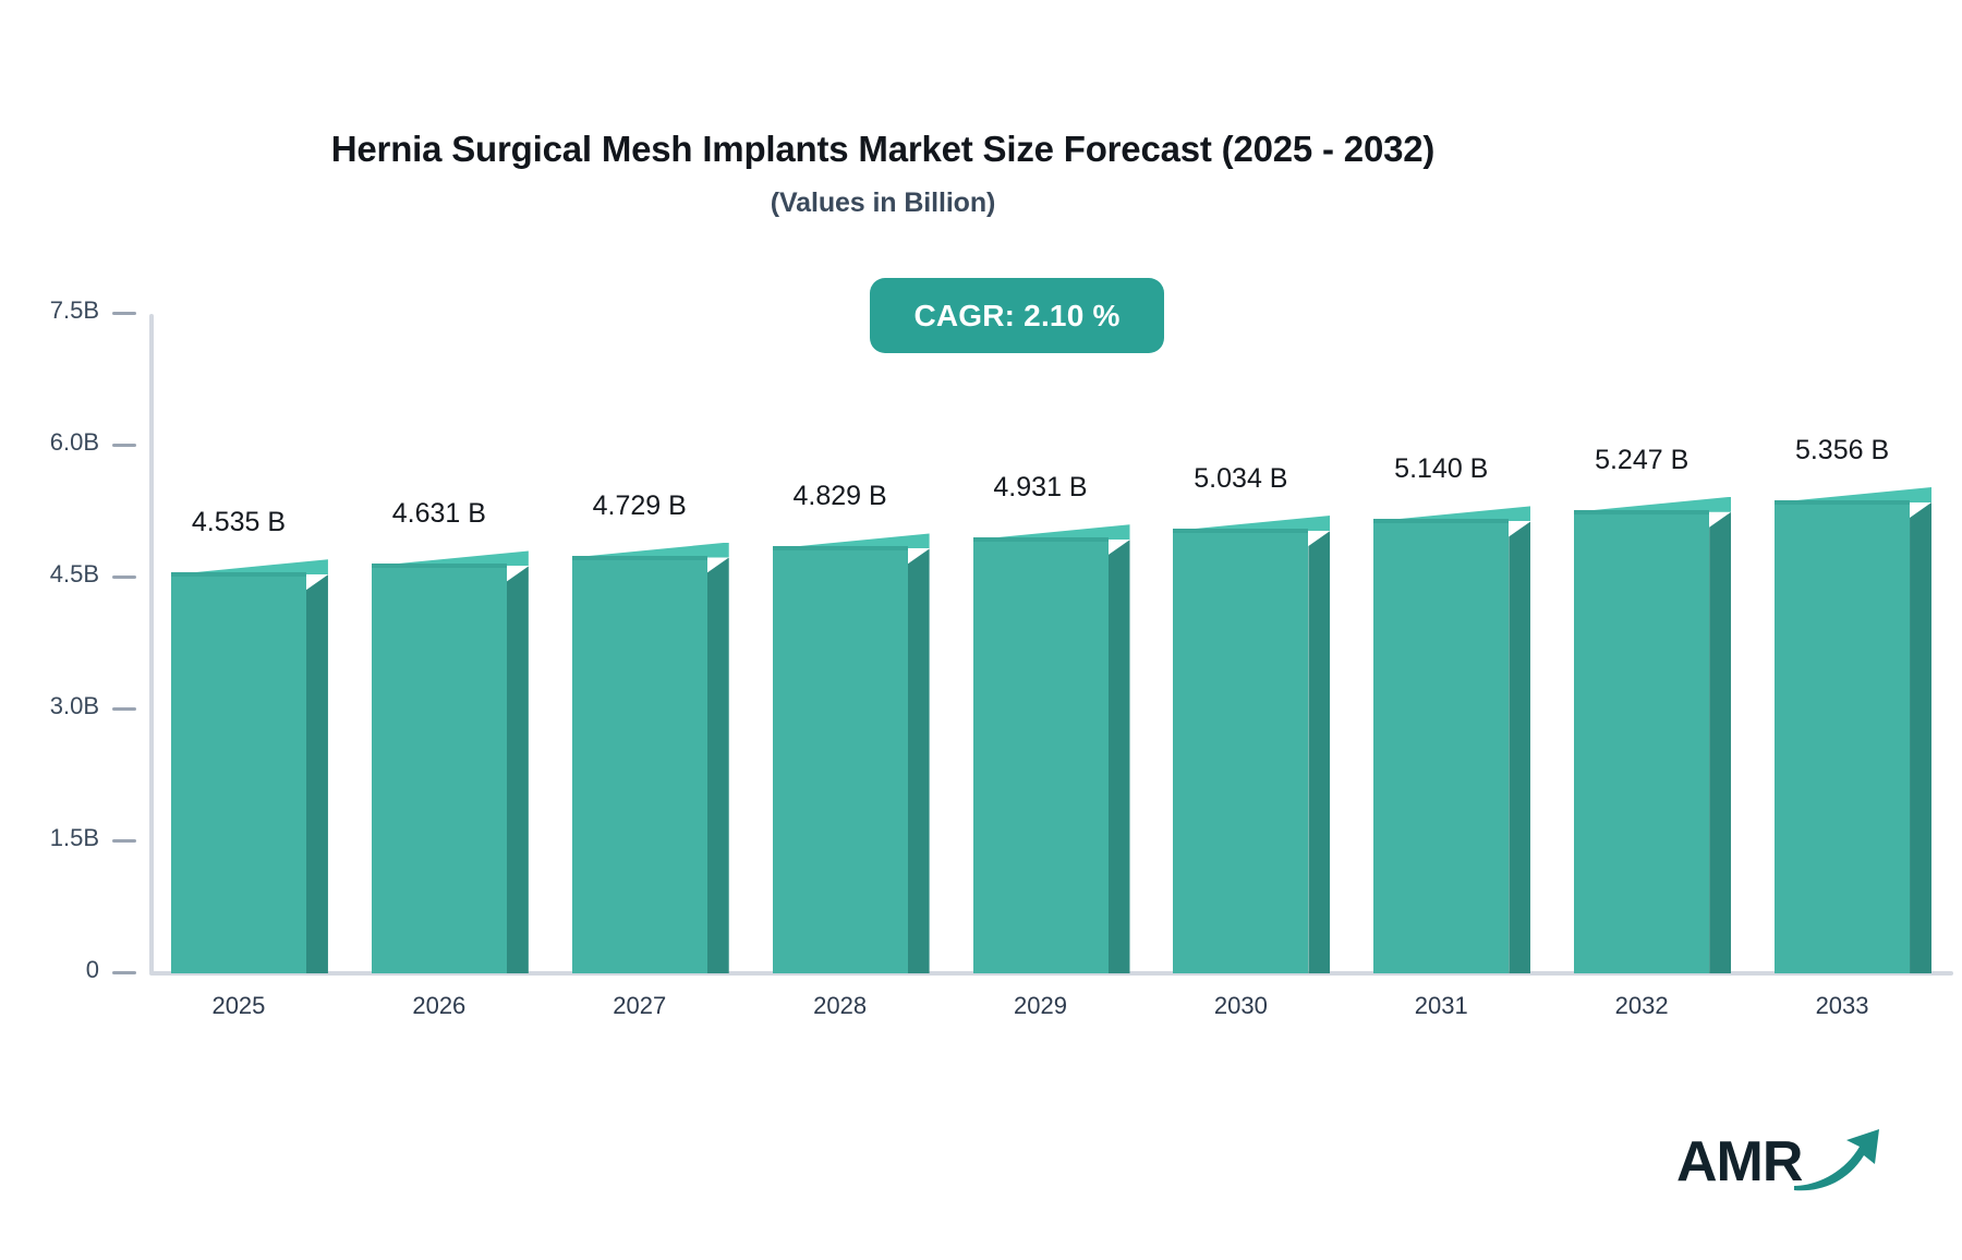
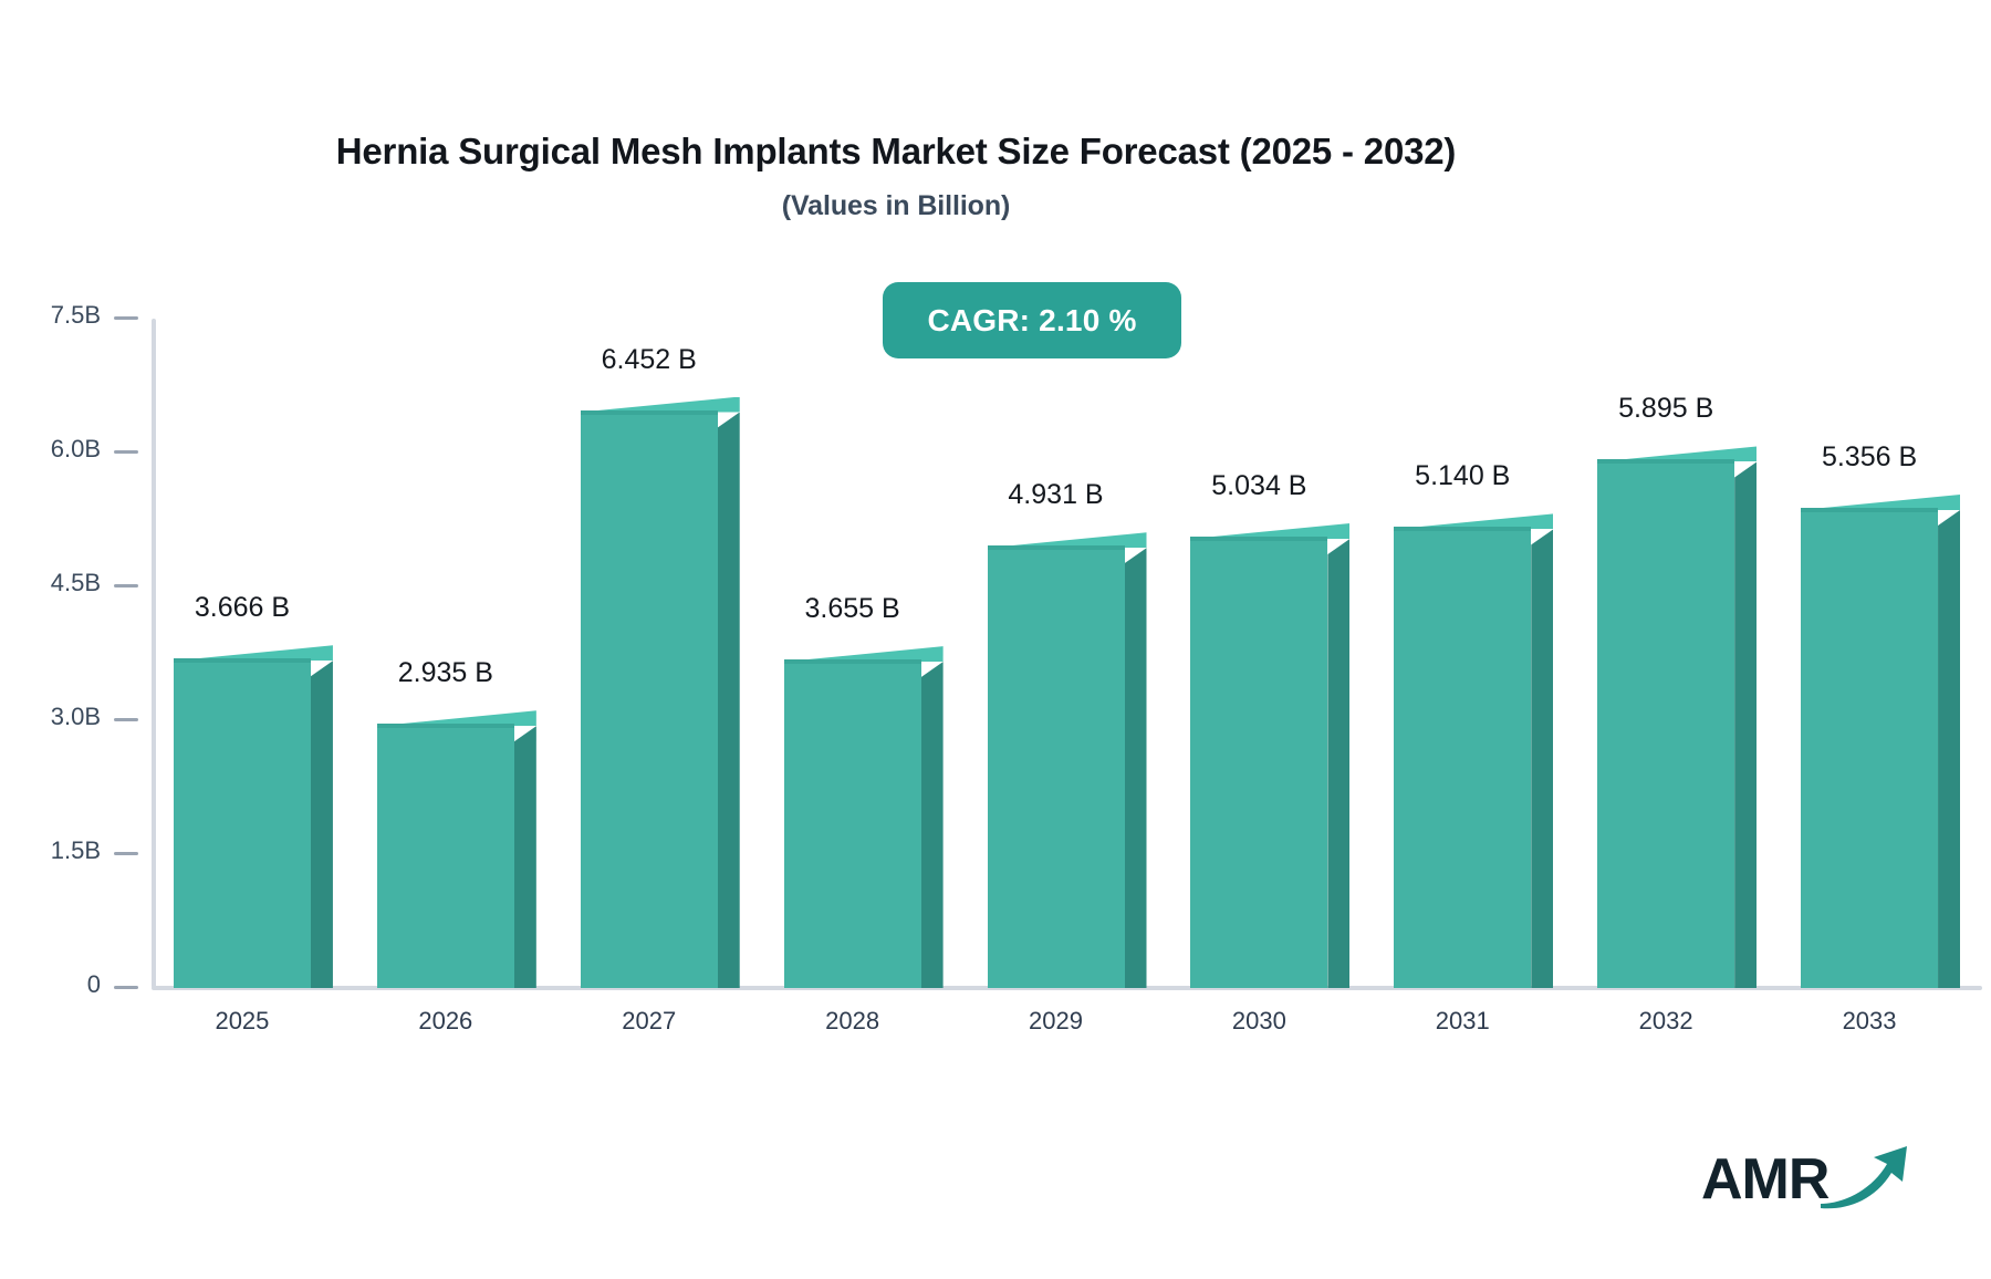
2025: 4.535 -> 3.666
2026: 4.631 -> 2.935
2027: 4.729 -> 6.452
2028: 4.829 -> 3.655
2032: 5.247 -> 5.895
